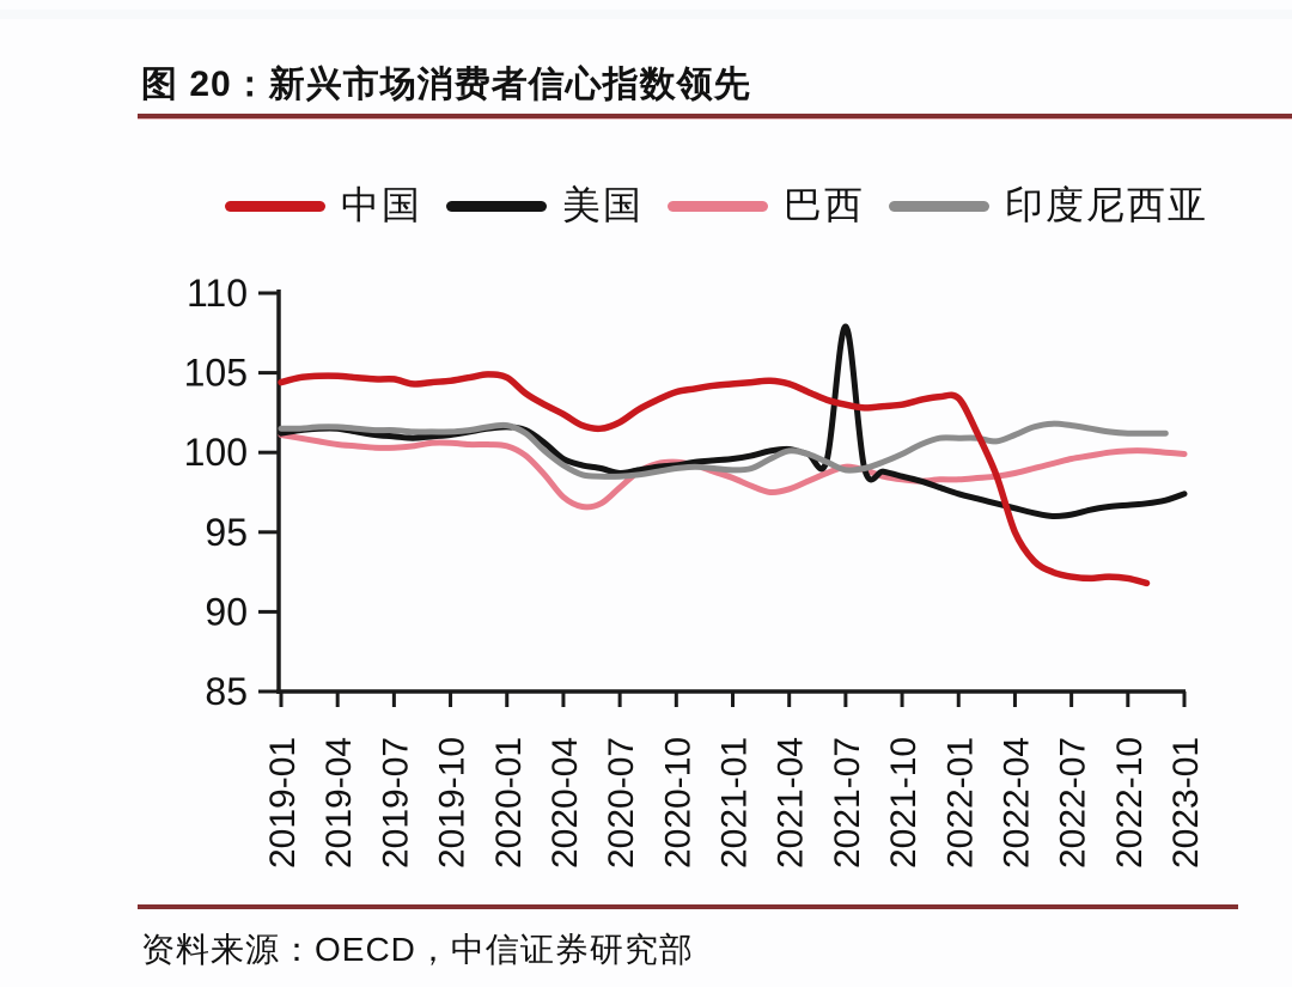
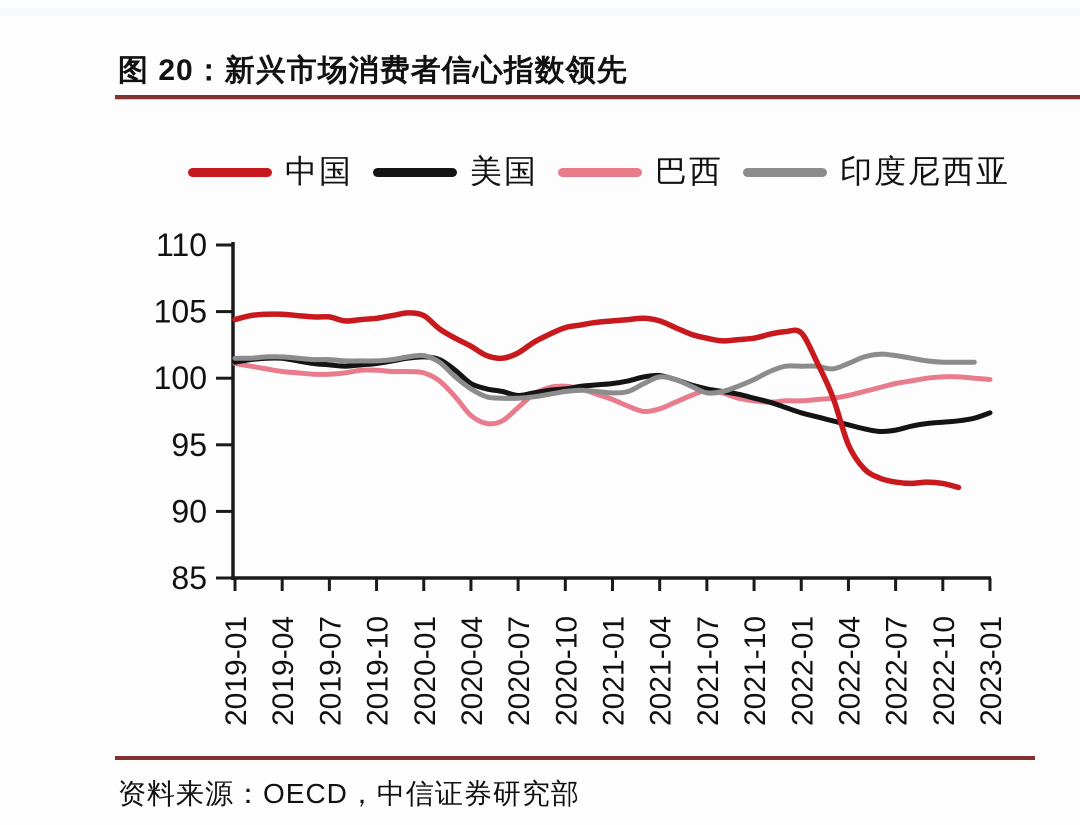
美国/2021-07: 107.9 -> 99.2
